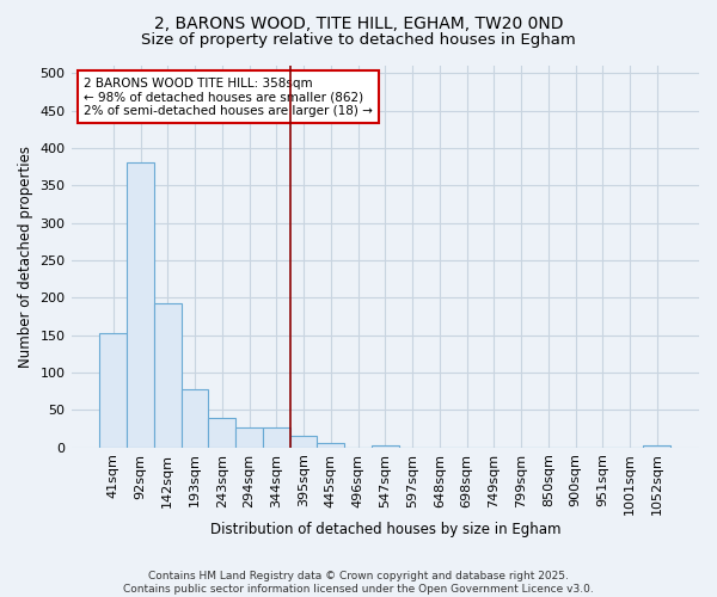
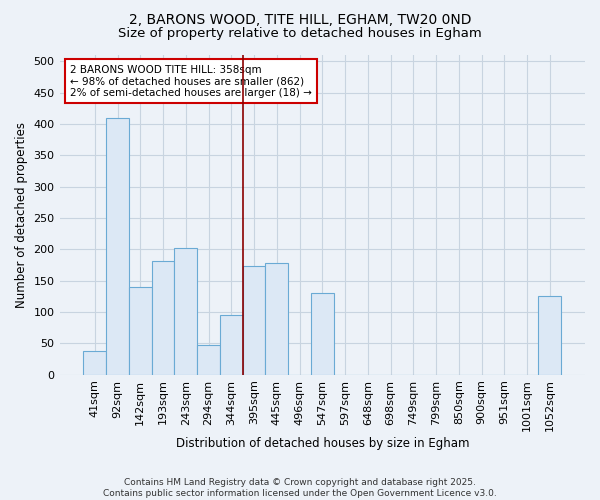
41sqm: 152 -> 38
92sqm: 381 -> 410
142sqm: 192 -> 140
193sqm: 77 -> 182
243sqm: 39 -> 202
294sqm: 26 -> 48
344sqm: 26 -> 96
395sqm: 15 -> 174
445sqm: 6 -> 178
547sqm: 3 -> 130
1052sqm: 3 -> 126
